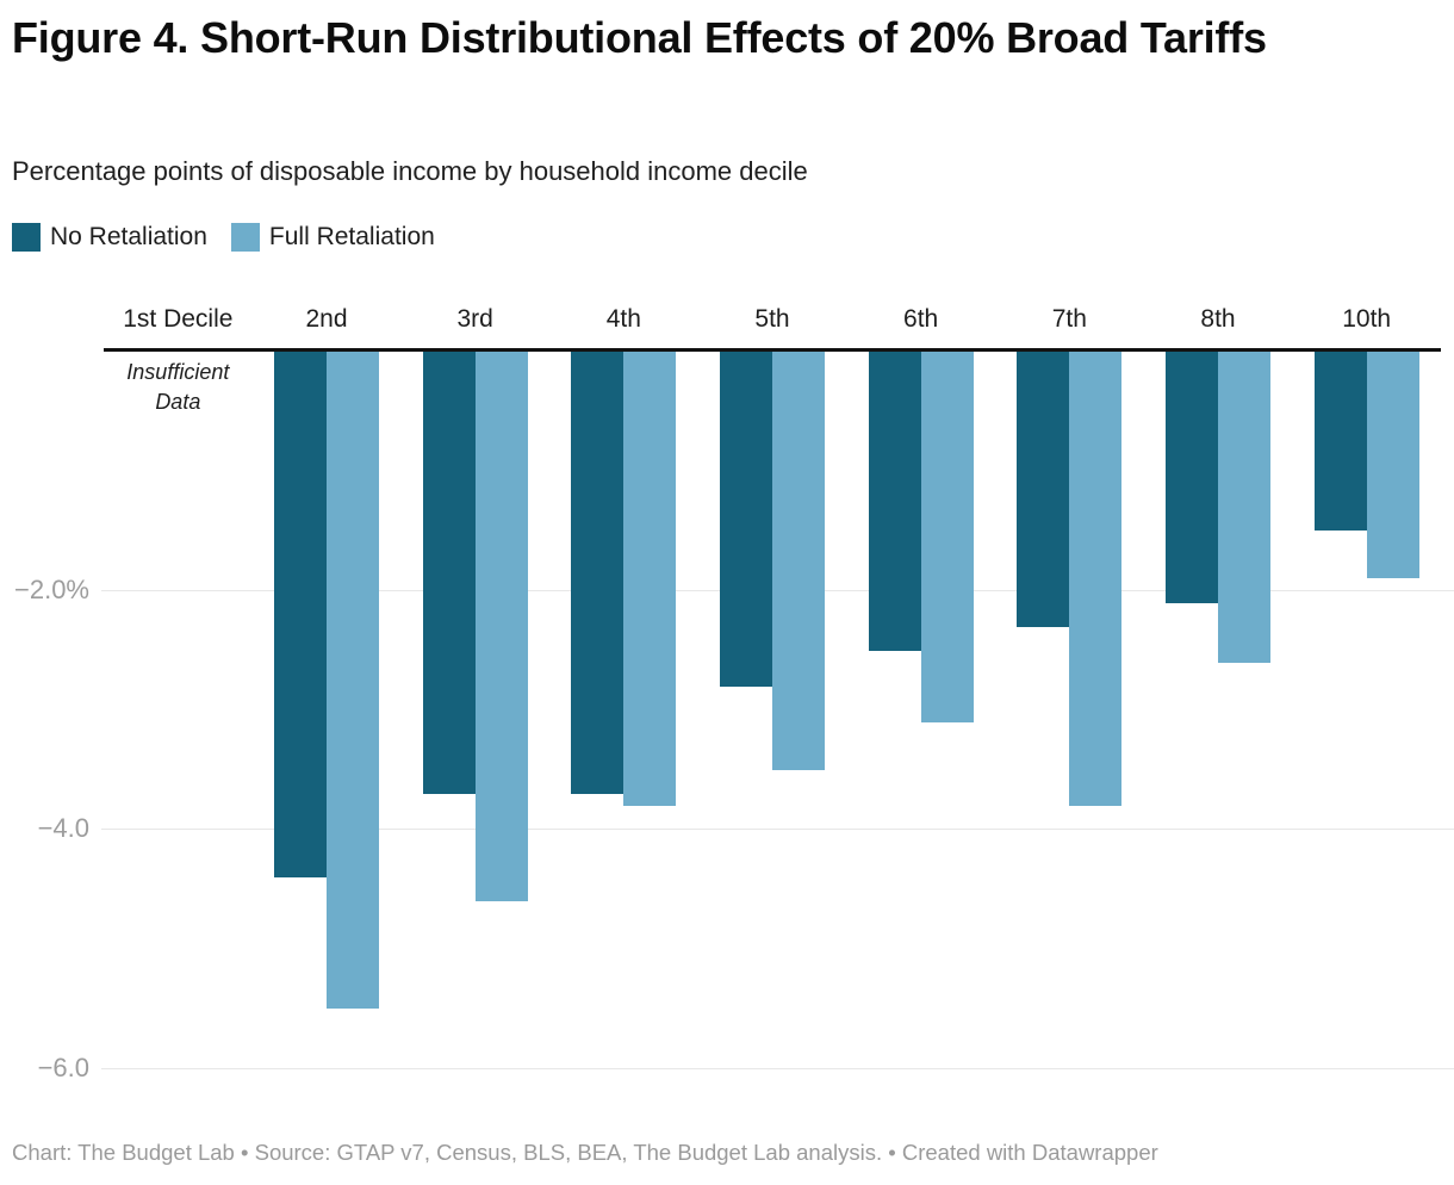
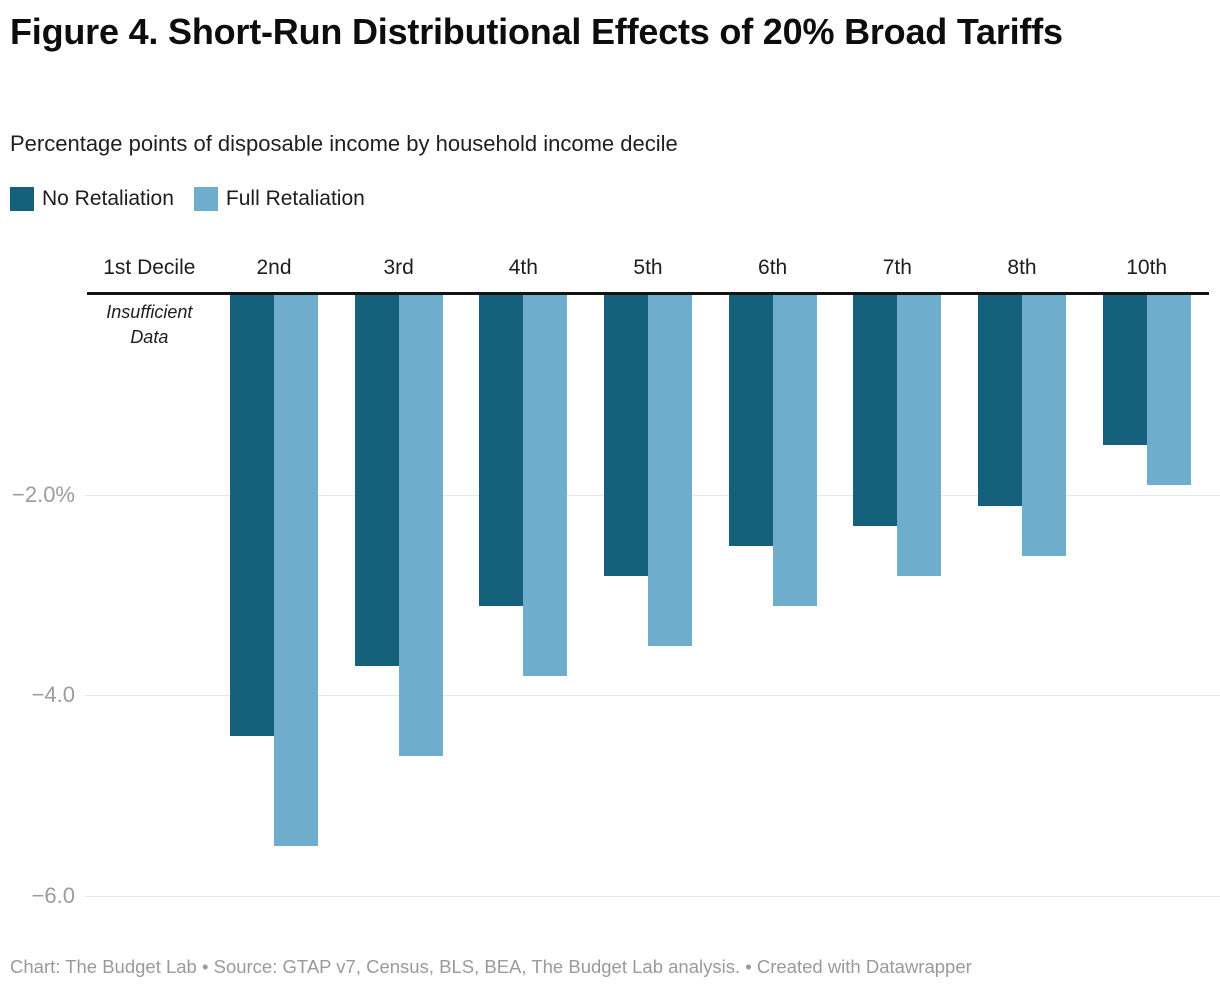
No Retaliation/4th: -3.7% -> -3.1%
Full Retaliation/7th: -3.8% -> -2.8%
